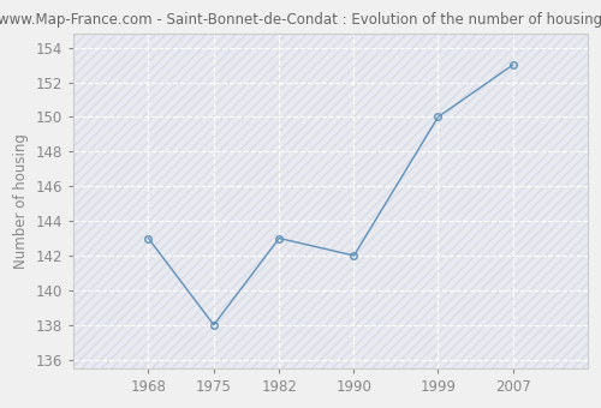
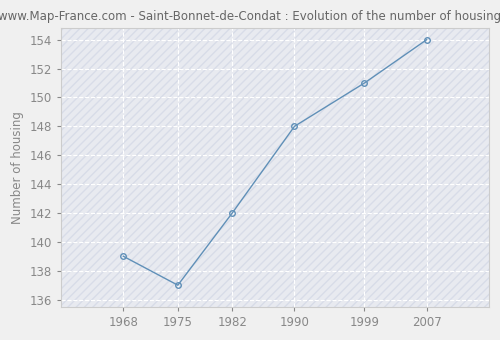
1968: 143 -> 139
1975: 138 -> 137
1982: 143 -> 142
1990: 142 -> 148
1999: 150 -> 151
2007: 153 -> 154
